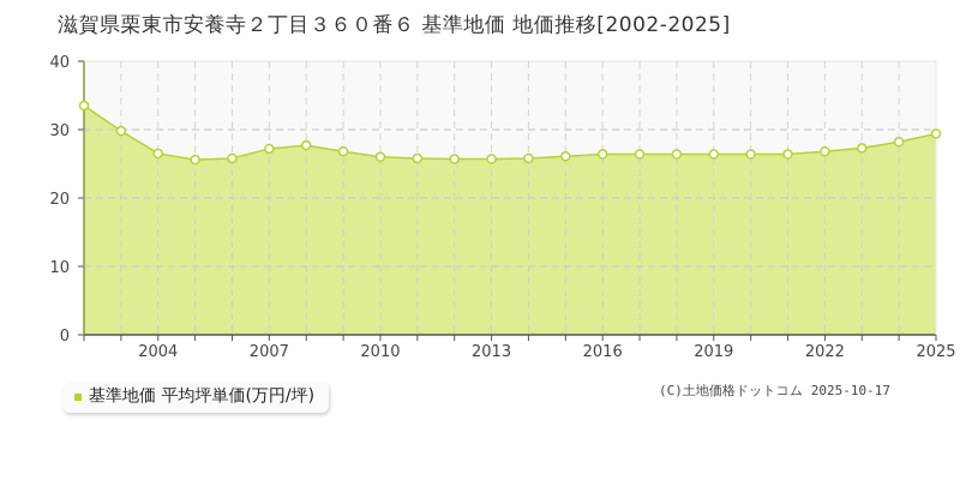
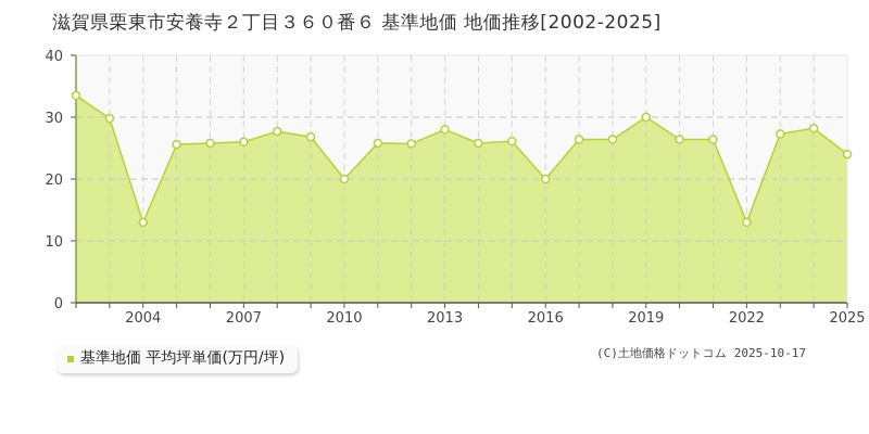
2004: 26 -> 13
2007: 27 -> 26
2010: 26 -> 20
2013: 26 -> 28
2016: 26 -> 20
2019: 26 -> 30
2022: 27 -> 13
2025: 29 -> 24
